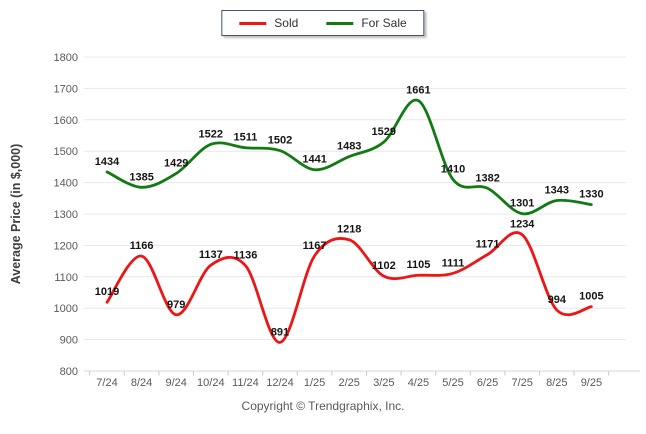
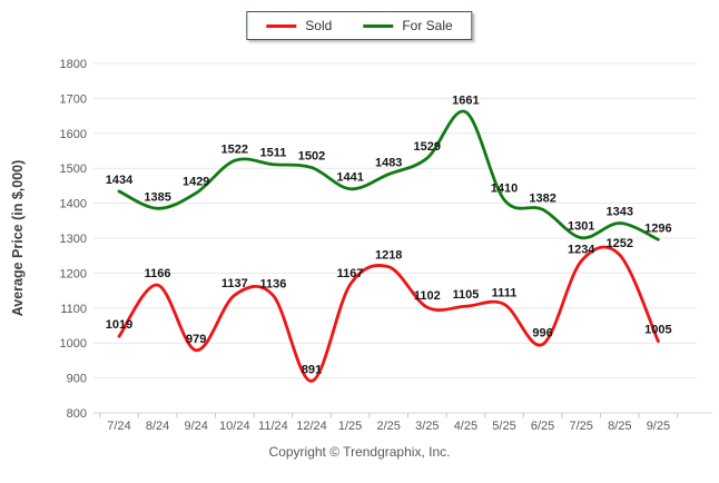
Sold/6/25: 1171 -> 996
Sold/8/25: 994 -> 1252
For Sale/9/25: 1330 -> 1296
